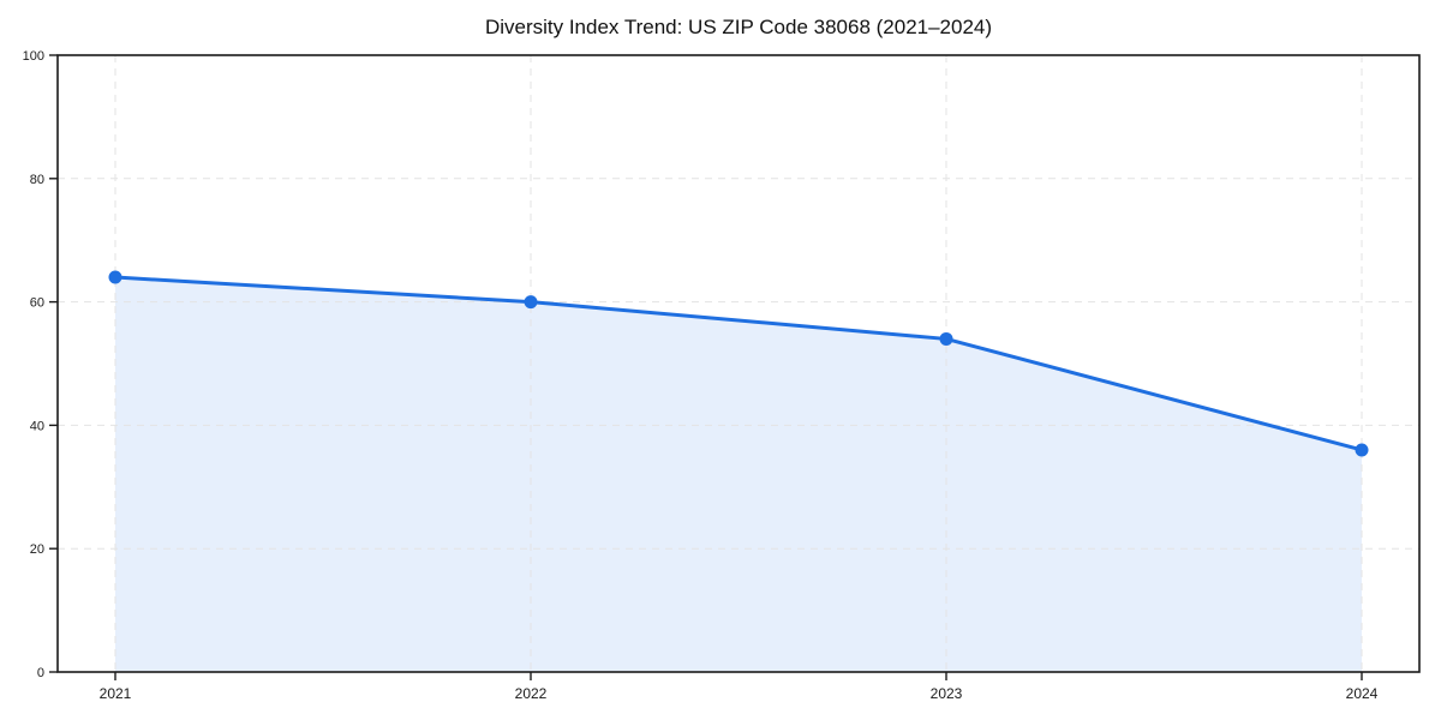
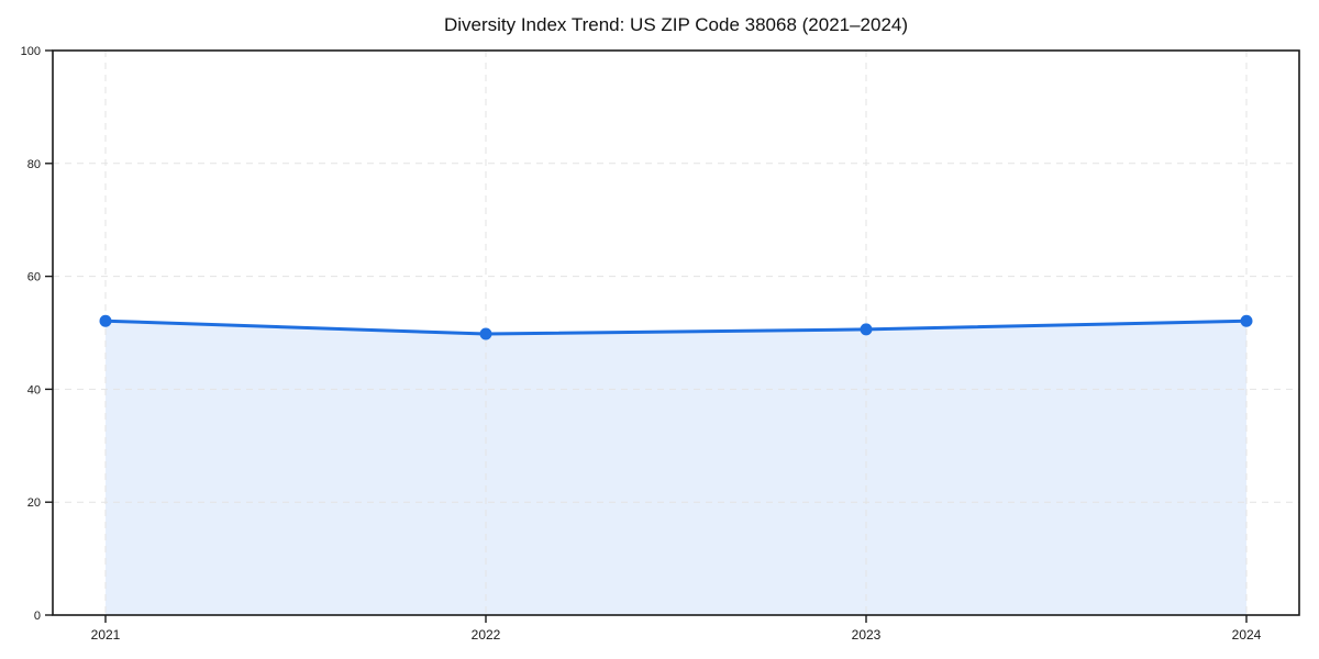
2021: 64 -> 52
2022: 60 -> 50
2023: 54 -> 51
2024: 36 -> 52
